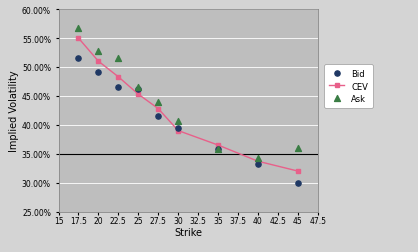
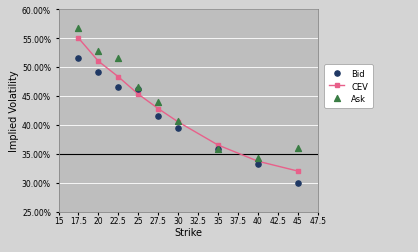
CEV/30: 39.0% -> 40.5%
